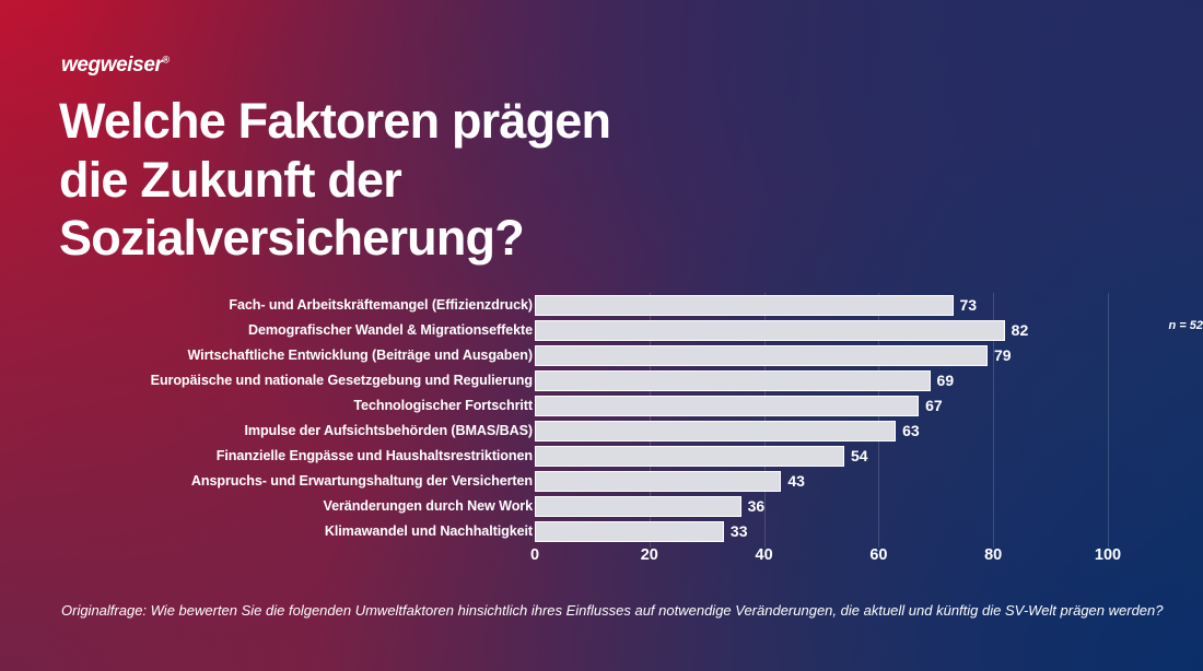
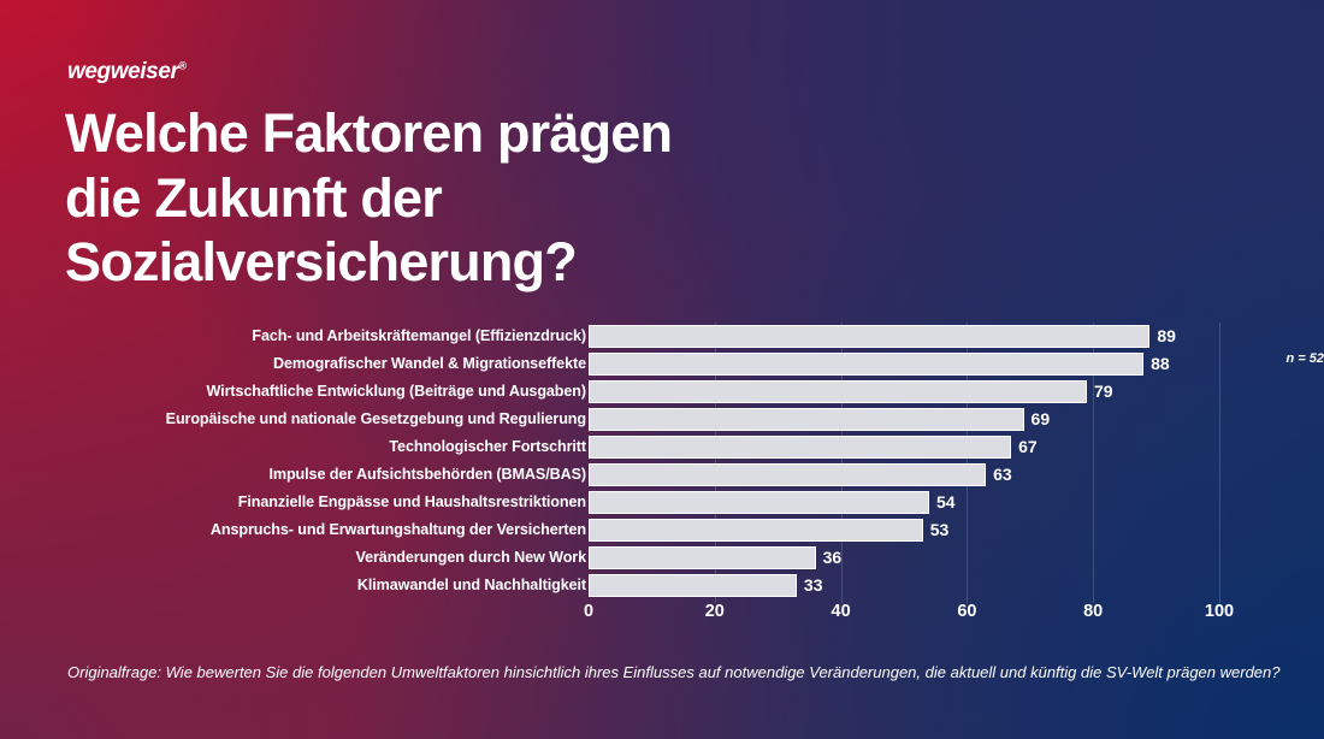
Fach- und Arbeitskräftemangel (Effizienzdruck): 73 -> 89
Demografischer Wandel & Migrationseffekte: 82 -> 88
Anspruchs- und Erwartungshaltung der Versicherten: 43 -> 53
